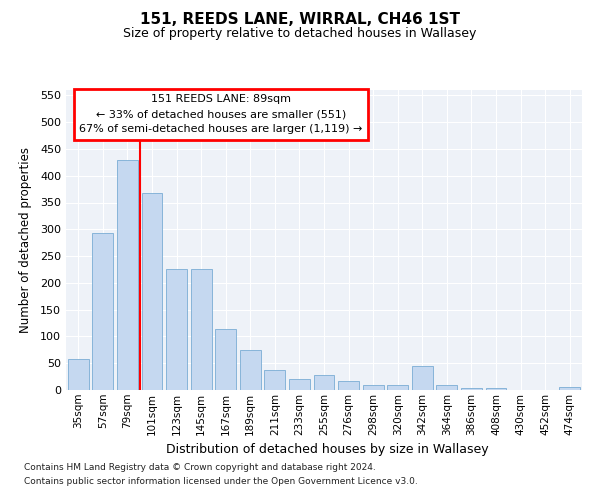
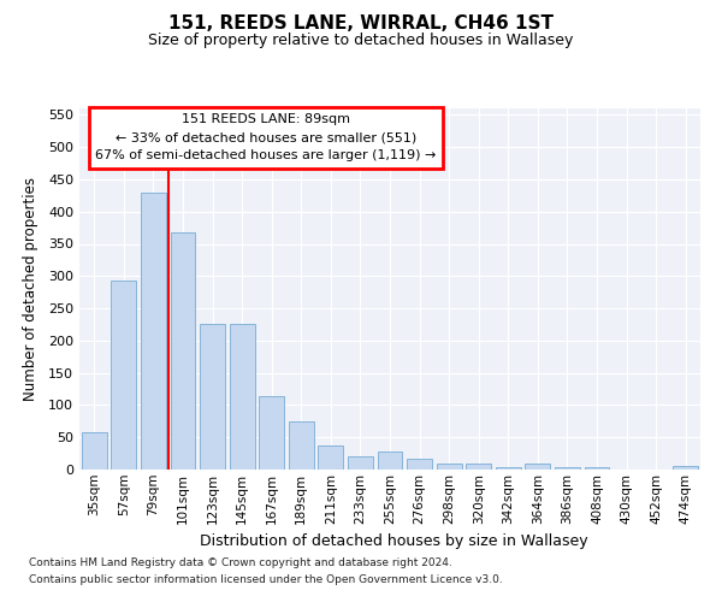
342sqm: 44 -> 3
